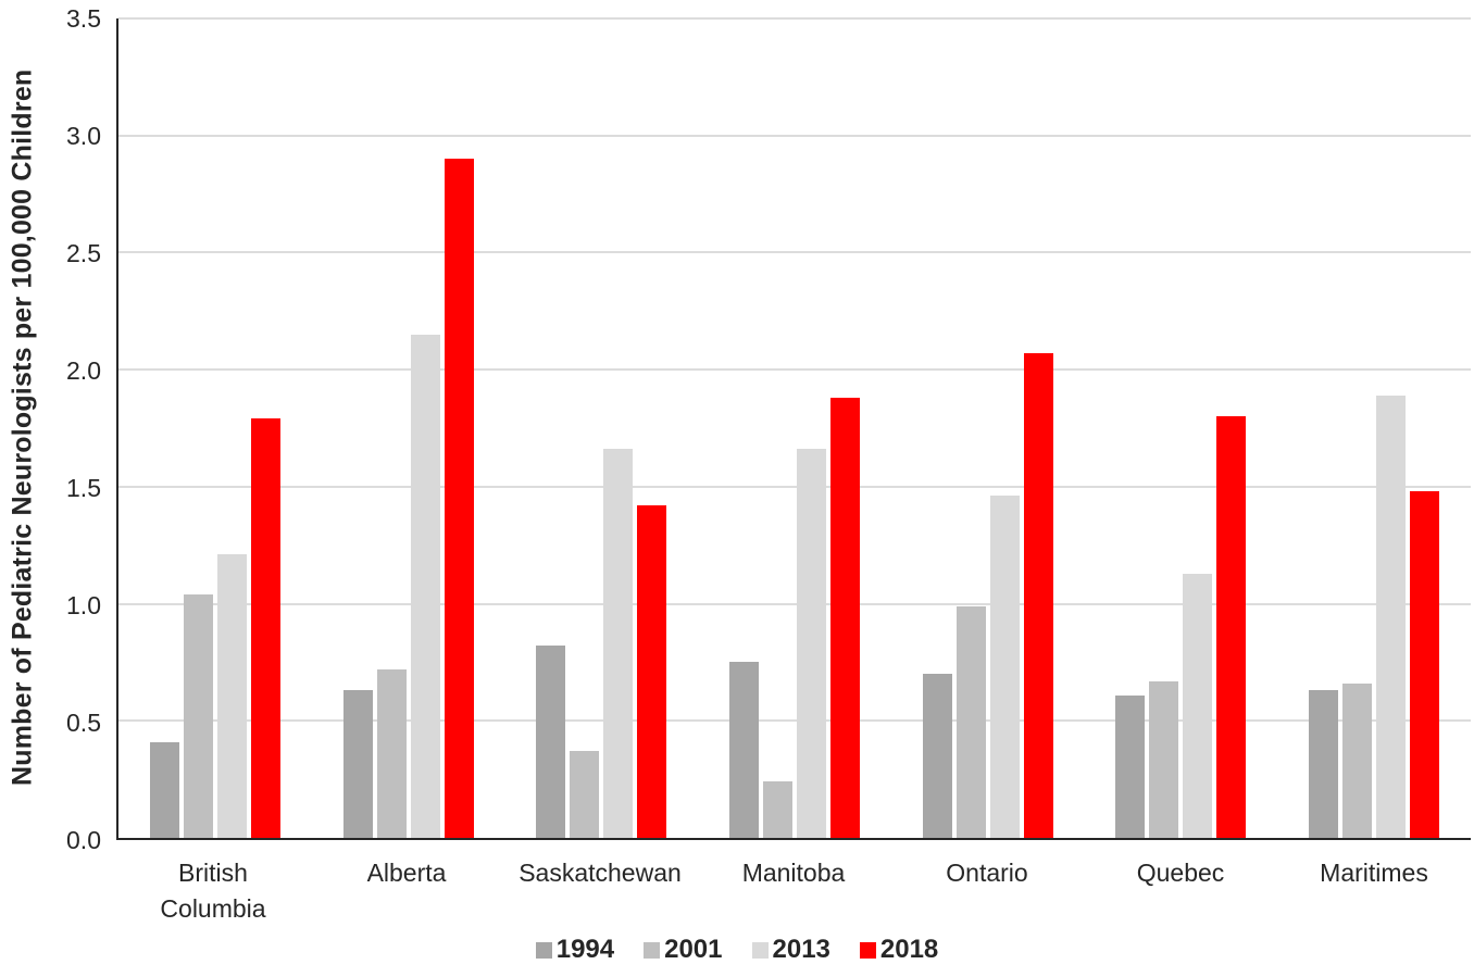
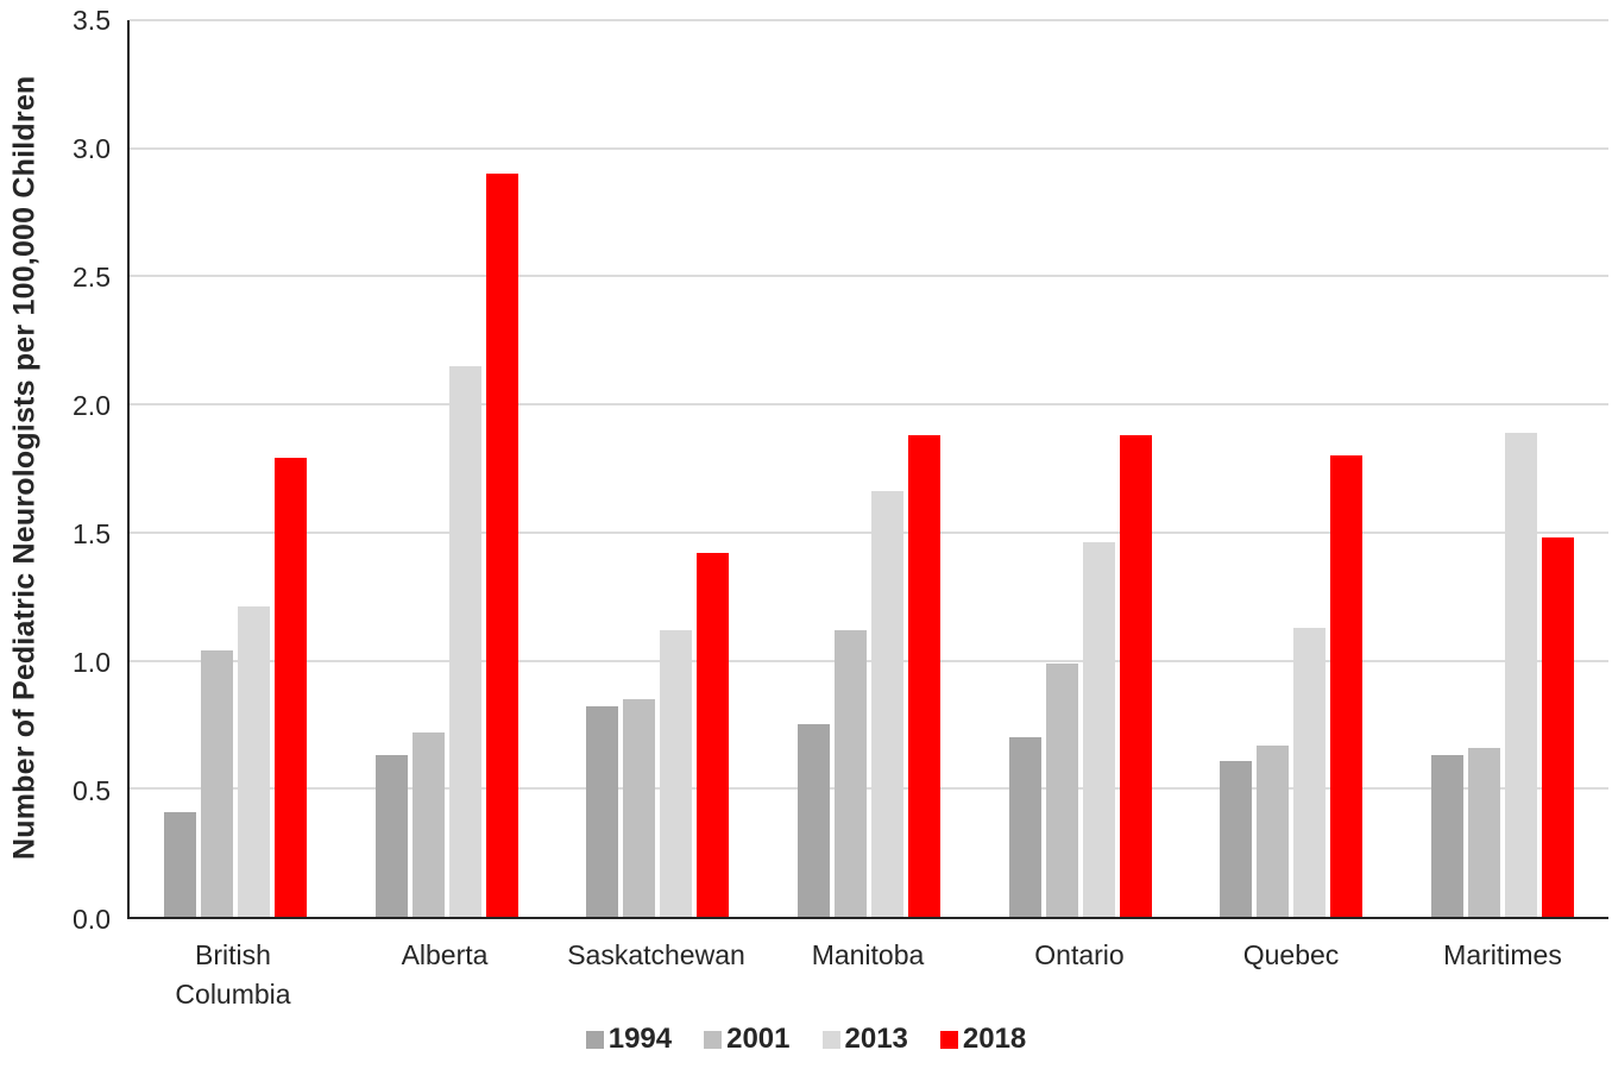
2001/Saskatchewan: 0.37 -> 0.85
2013/Saskatchewan: 1.66 -> 1.12
2001/Manitoba: 0.24 -> 1.12
2018/Ontario: 2.07 -> 1.88
